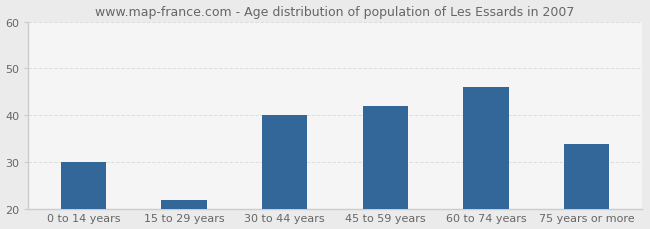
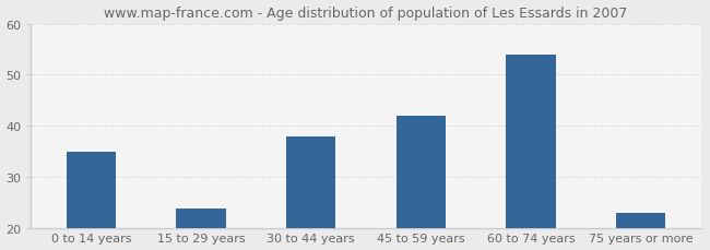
0 to 14 years: 30 -> 35
15 to 29 years: 22 -> 24
30 to 44 years: 40 -> 38
60 to 74 years: 46 -> 54
75 years or more: 34 -> 23
